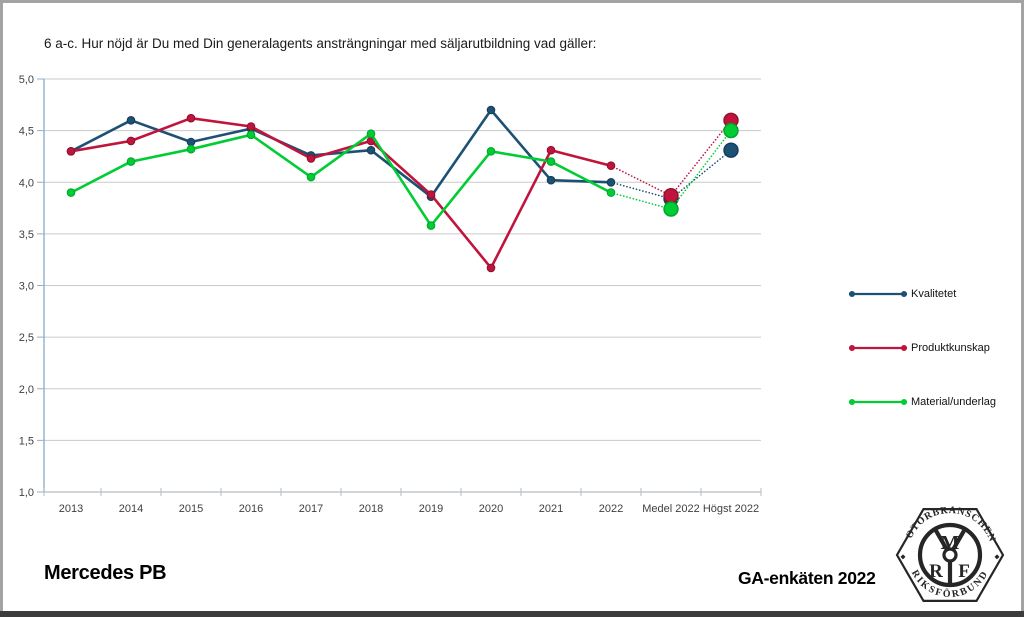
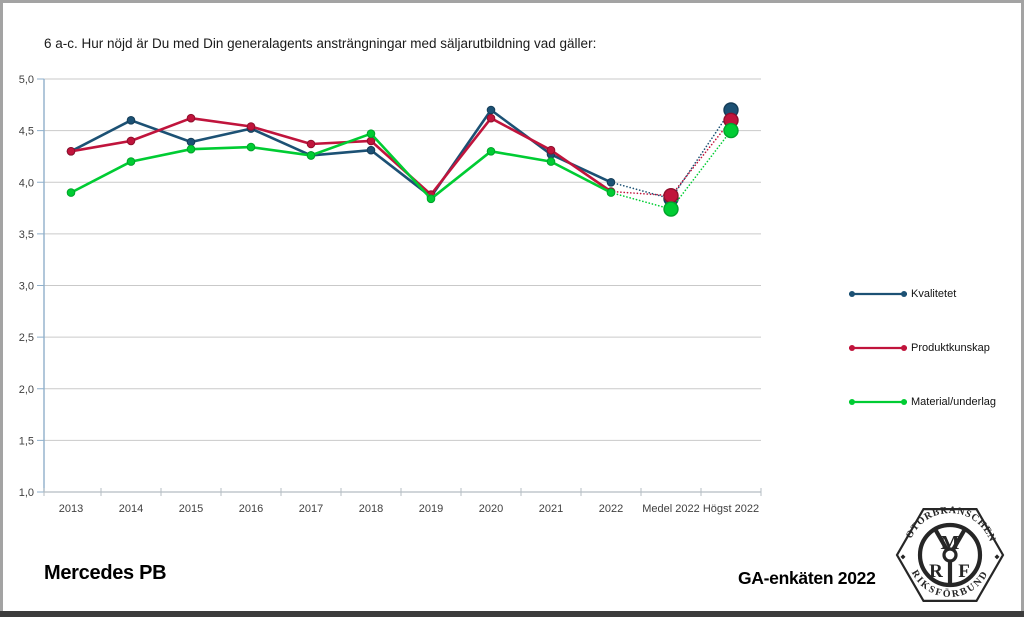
Material/underlag/2016: 4,46 -> 4,34
Produktkunskap/2017: 4,23 -> 4,37
Material/underlag/2017: 4,05 -> 4,26
Material/underlag/2019: 3,58 -> 3,84
Produktkunskap/2020: 3,17 -> 4,62
Kvalitetet/2021: 4,02 -> 4,27
Produktkunskap/2022: 4,16 -> 3,91
Kvalitetet/Högst 2022: 4,31 -> 4,70
